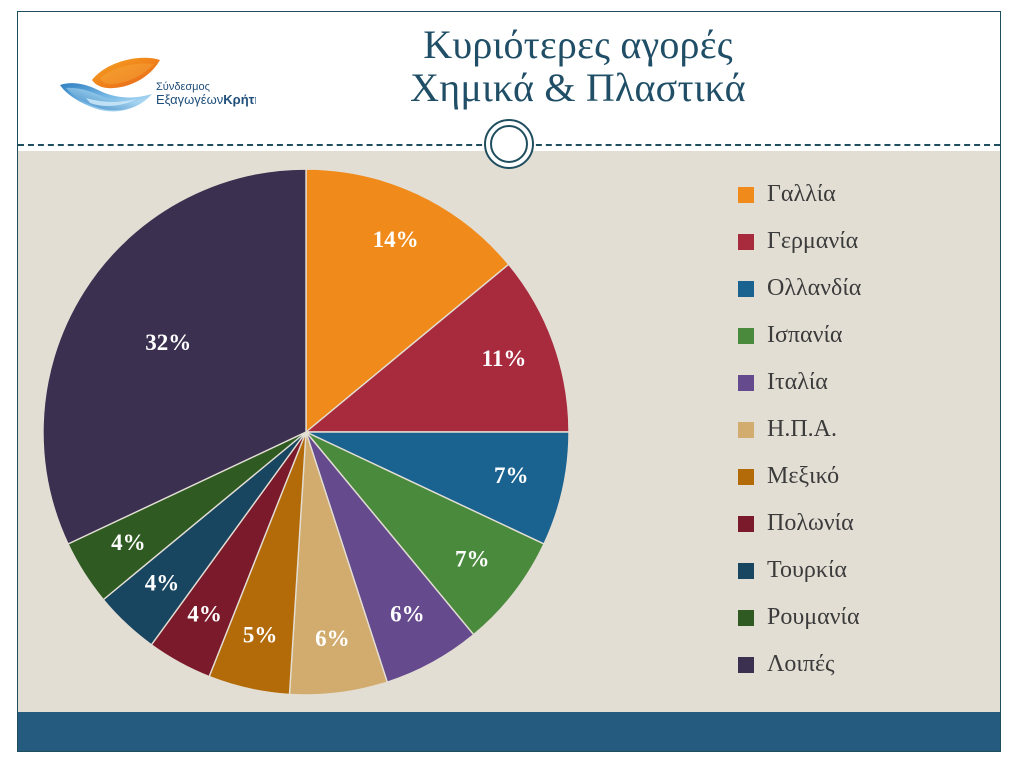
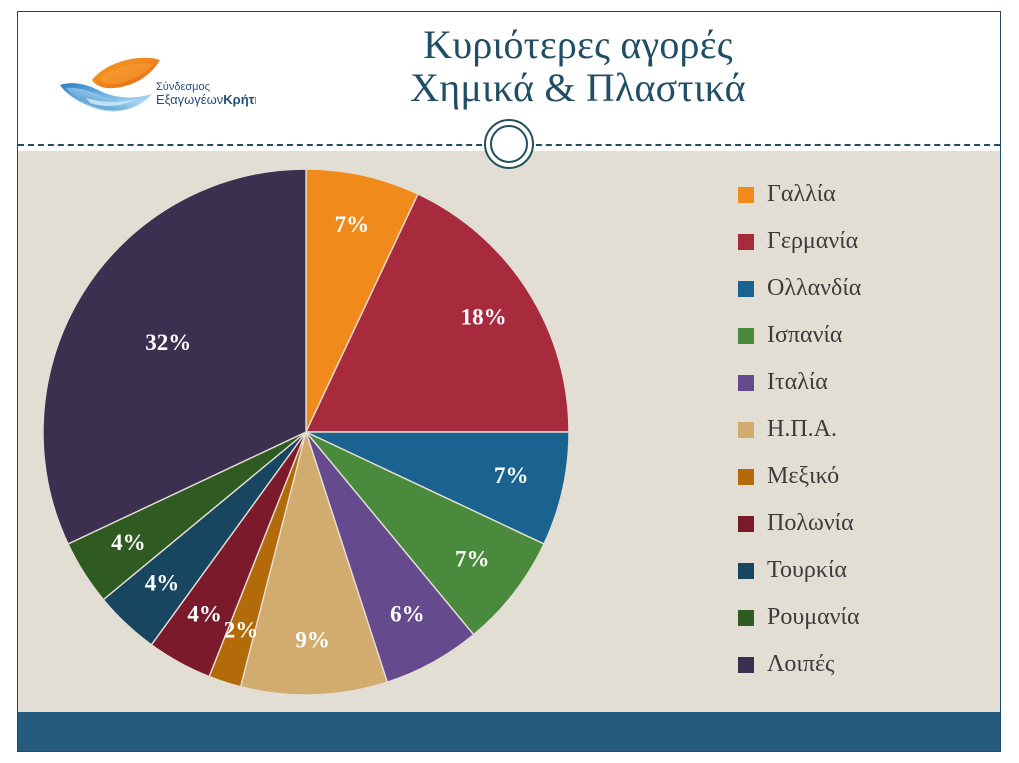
Γαλλία: 14% -> 7%
Γερμανία: 11% -> 18%
Η.Π.Α.: 6% -> 9%
Μεξικό: 5% -> 2%
